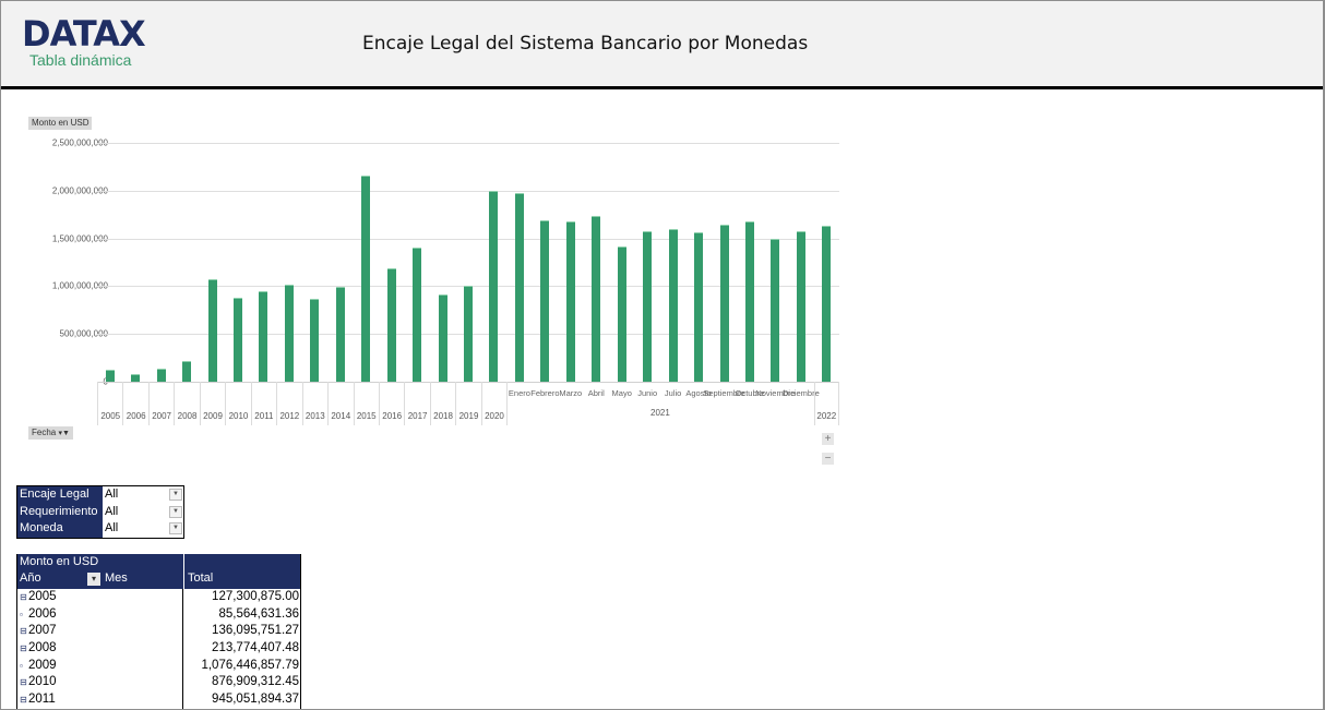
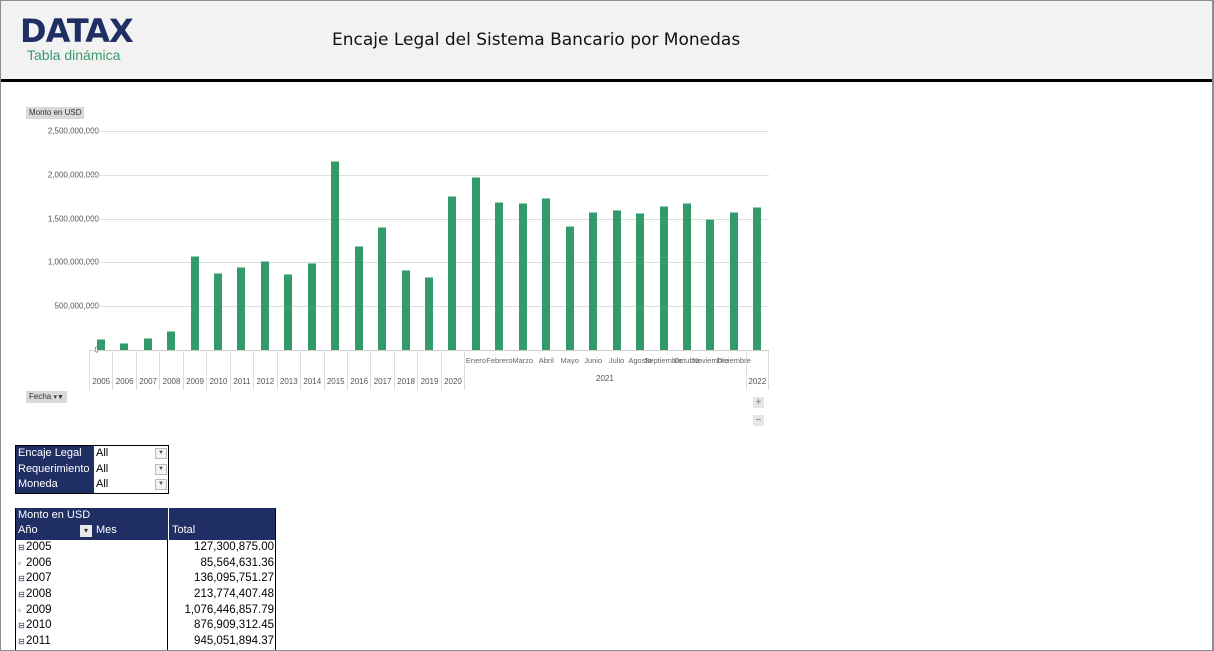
2019: 1000000000 -> 800000000
2020: 2000000000 -> 1800000000
